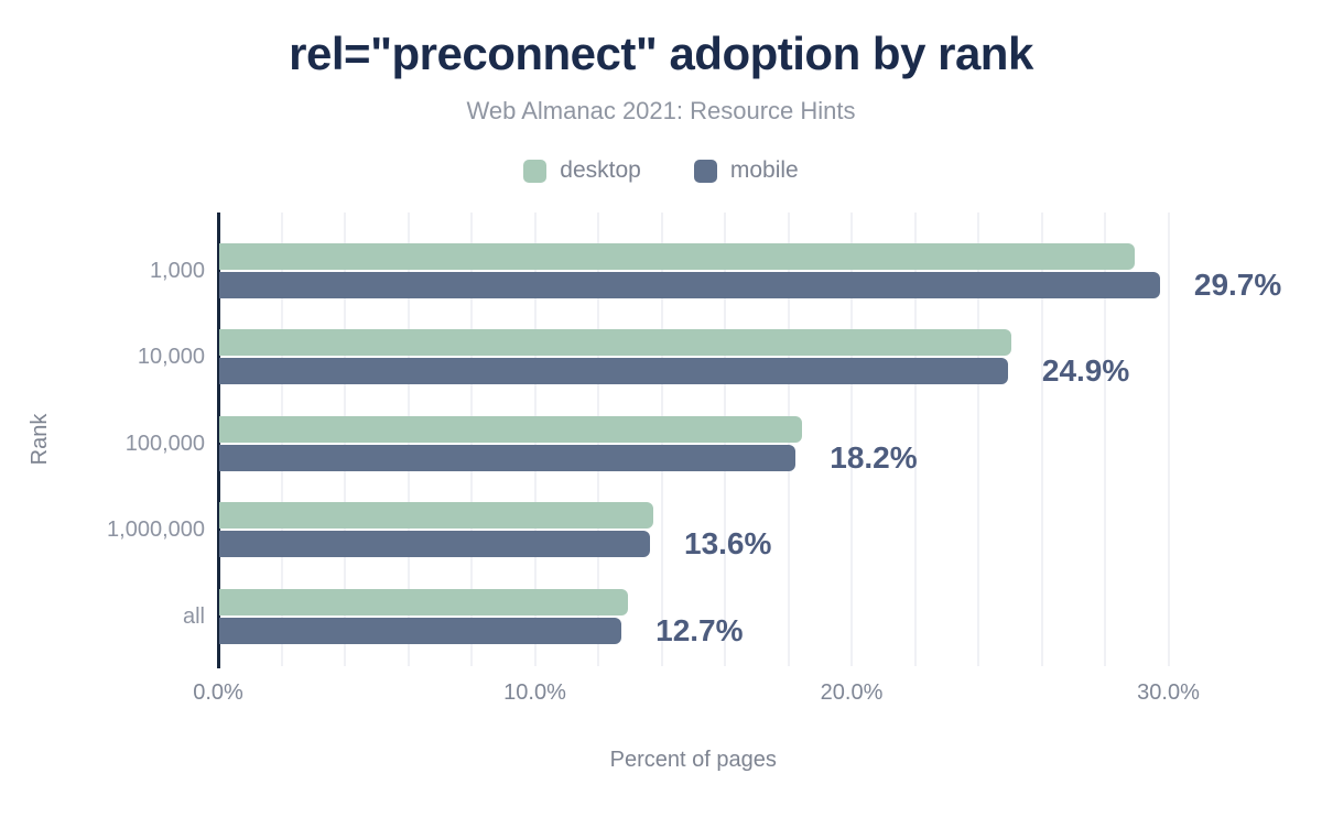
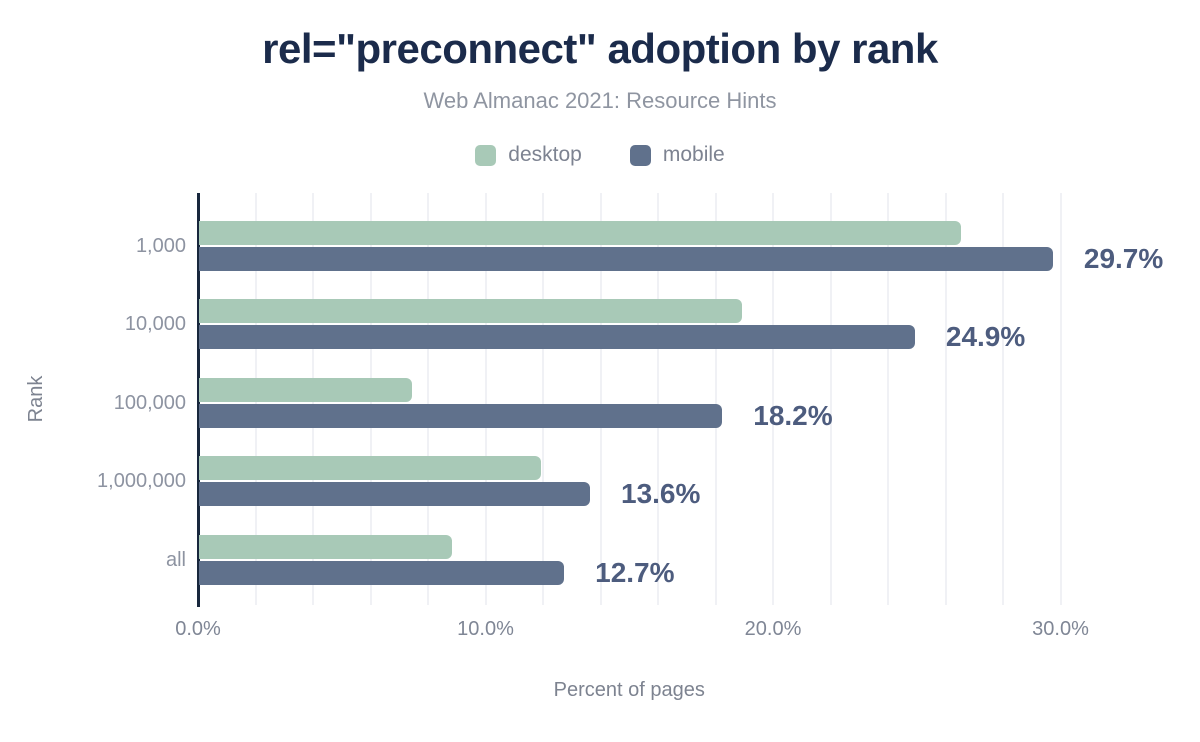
desktop/1,000: 28.9% -> 26.5%
desktop/10,000: 25.0% -> 18.9%
desktop/100,000: 18.4% -> 7.4%
desktop/1,000,000: 13.7% -> 11.9%
desktop/all: 12.9% -> 8.8%
